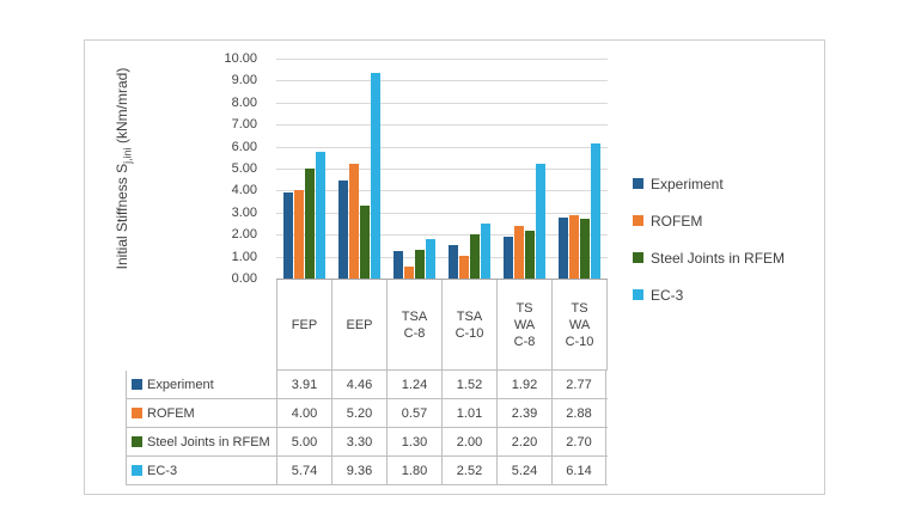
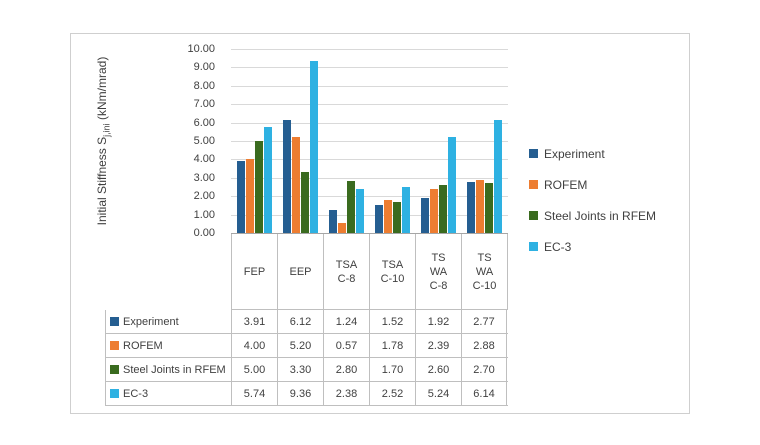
Experiment/EEP: 4.46 -> 6.12
Steel Joints in RFEM/TSA C-8: 1.30 -> 2.80
EC-3/TSA C-8: 1.80 -> 2.38
ROFEM/TSA C-10: 1.01 -> 1.78
Steel Joints in RFEM/TSA C-10: 2.00 -> 1.70
Steel Joints in RFEM/TS WA C-8: 2.20 -> 2.60
